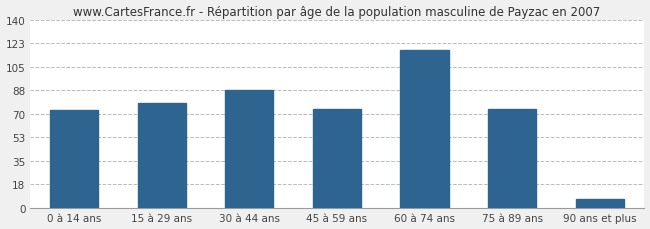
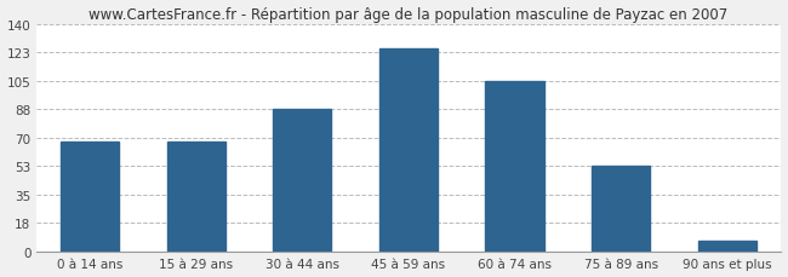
0 à 14 ans: 73 -> 68
15 à 29 ans: 78 -> 68
45 à 59 ans: 74 -> 125
60 à 74 ans: 118 -> 105
75 à 89 ans: 74 -> 53
